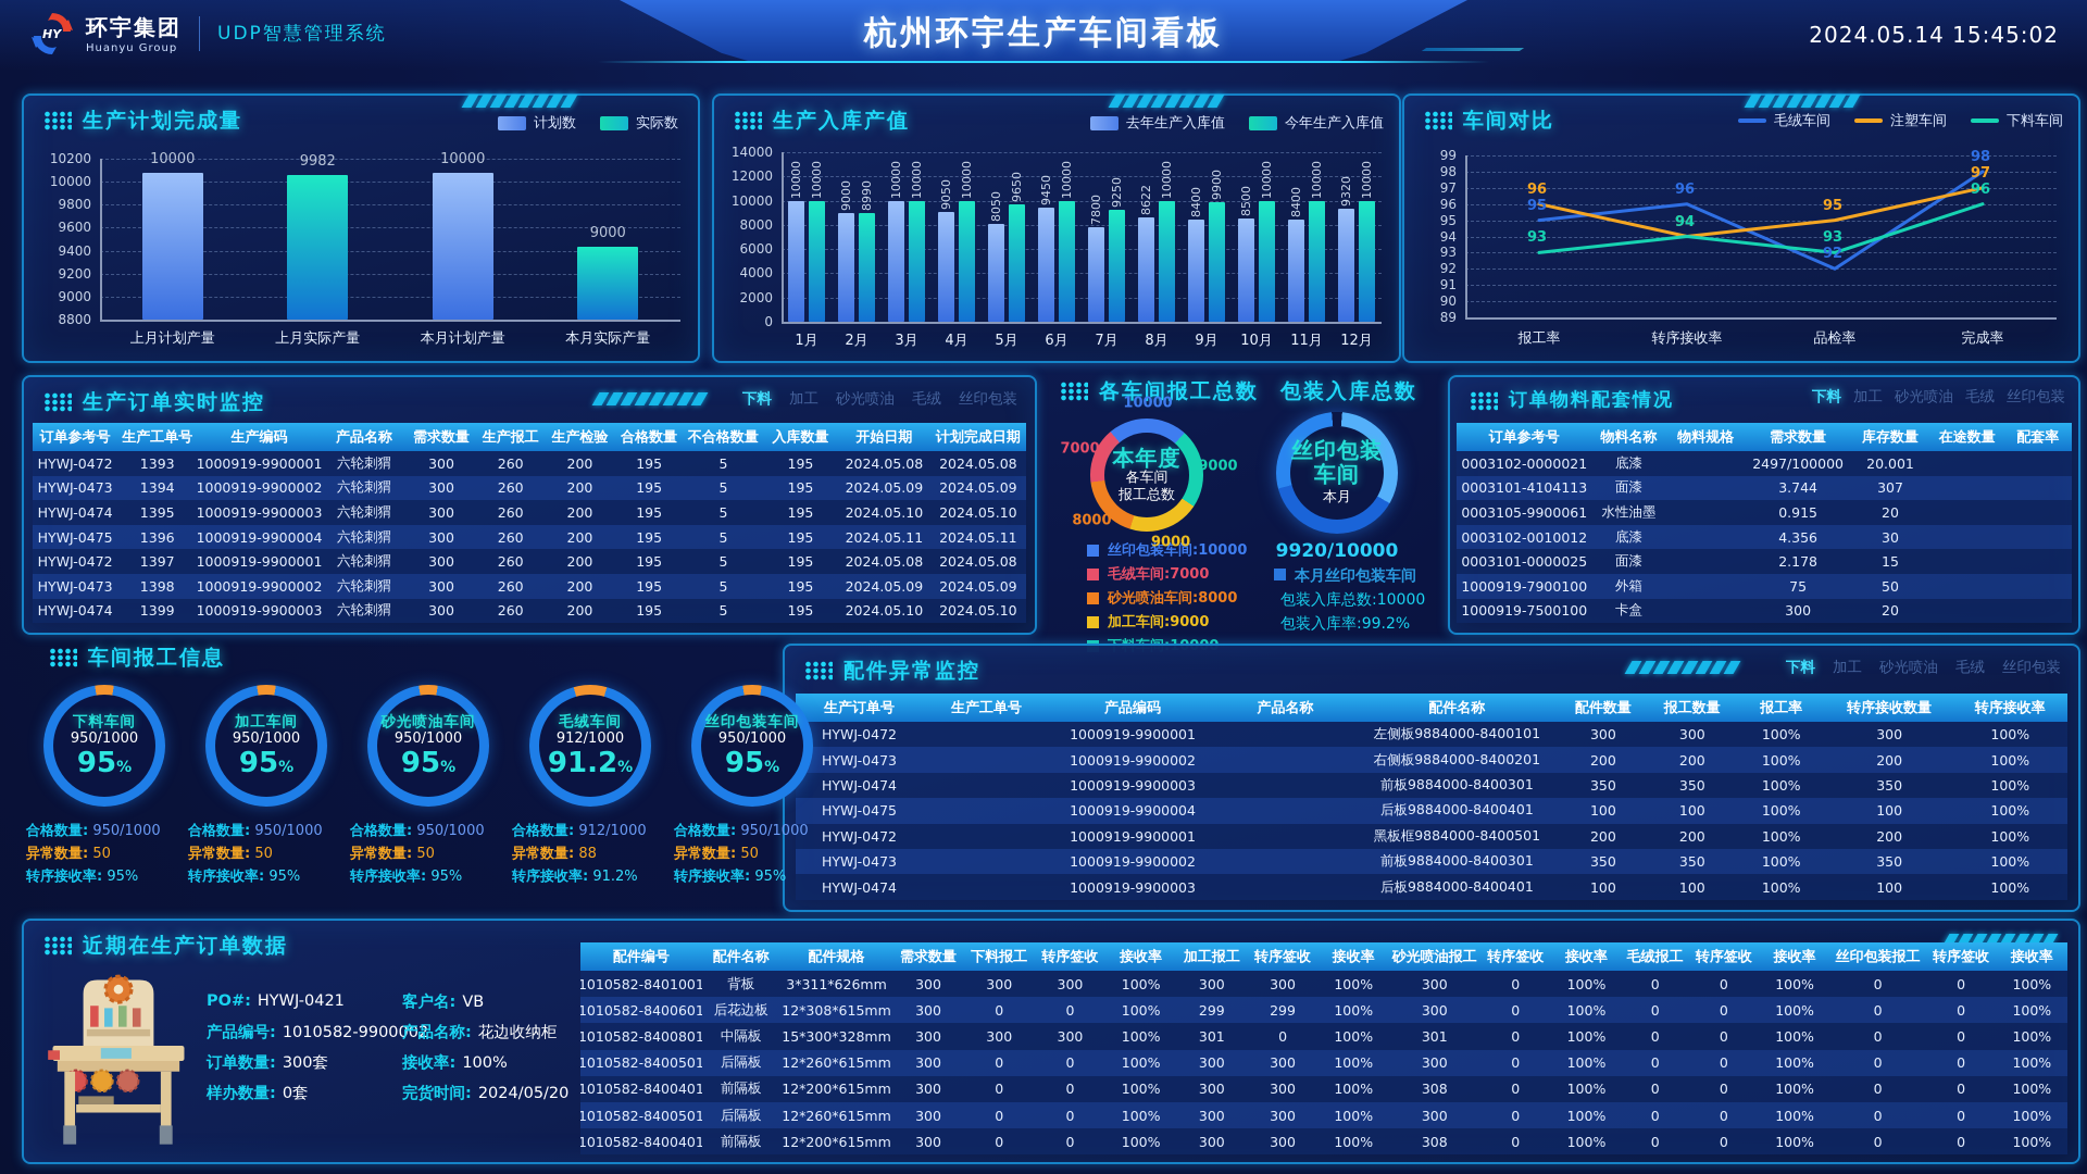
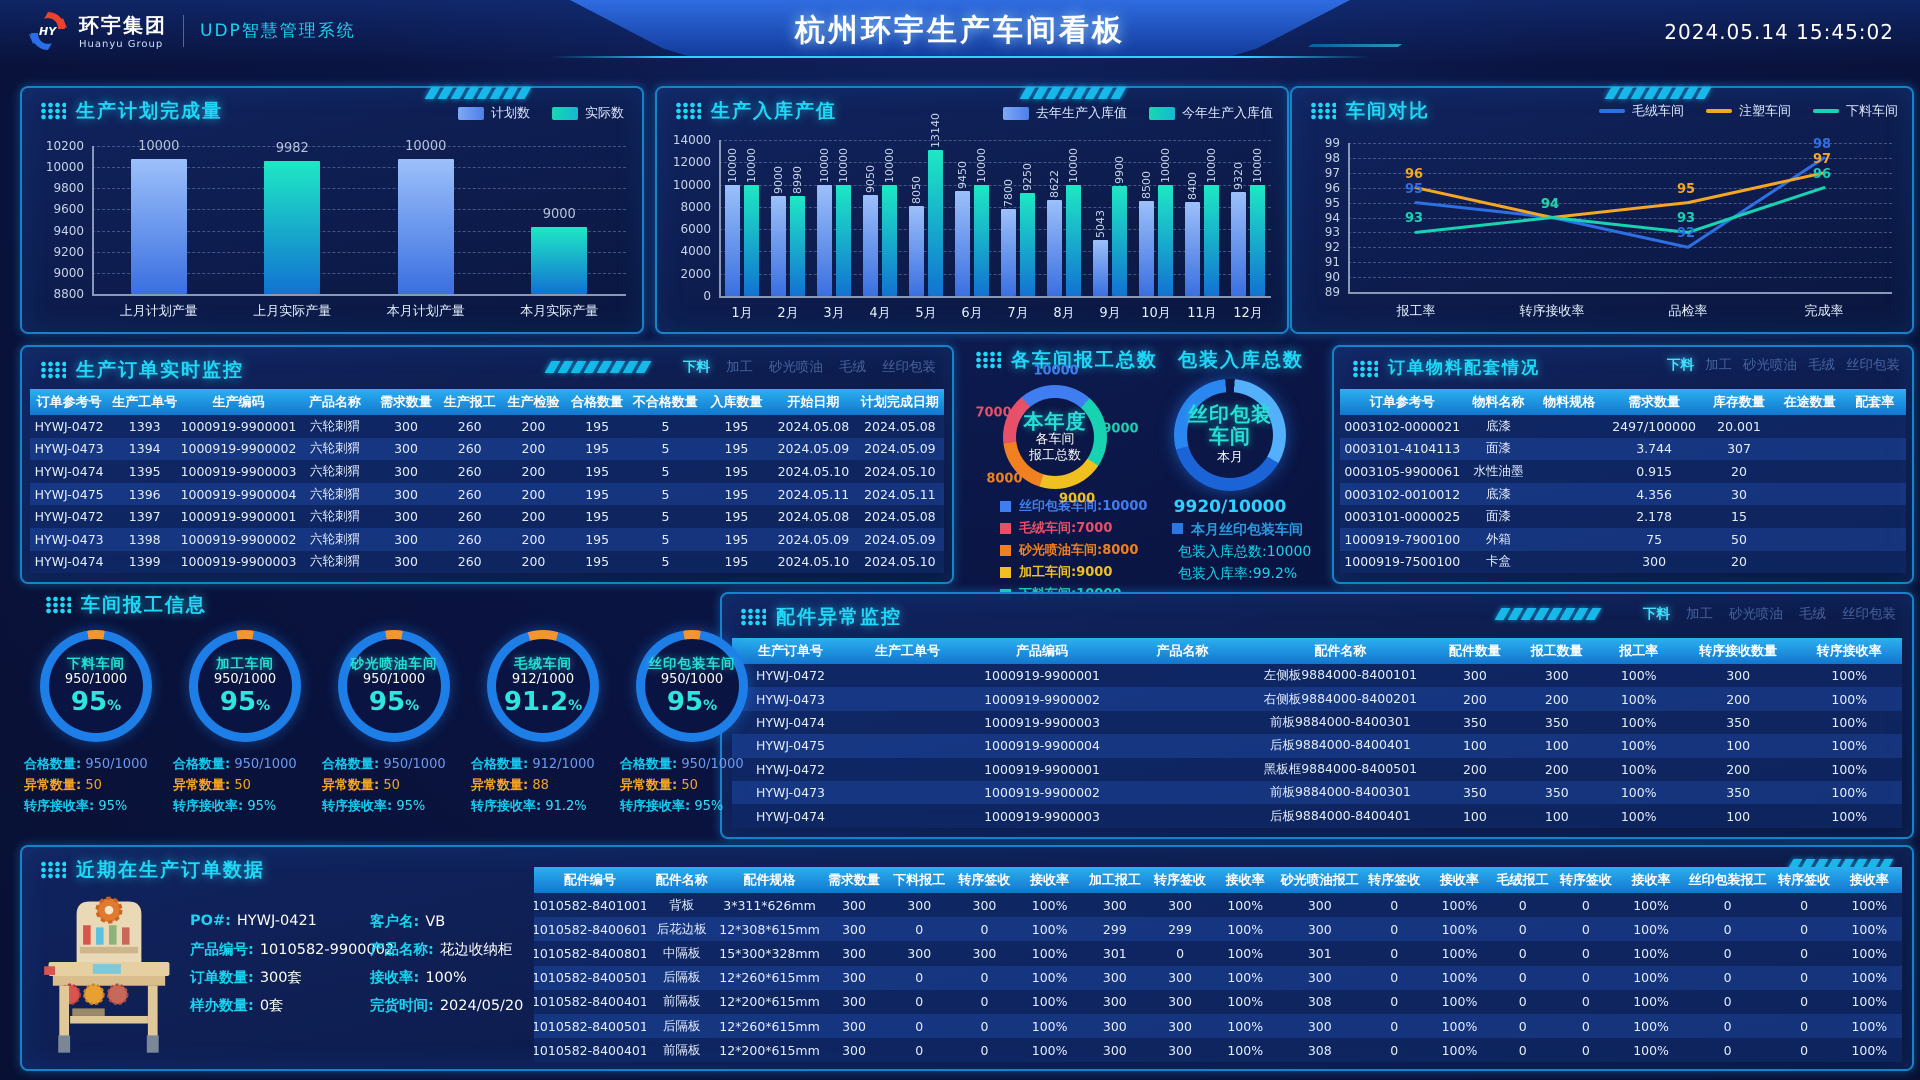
生产入库产值/今年生产入库值/5月: 9650 -> 13140
生产入库产值/去年生产入库值/9月: 8400 -> 5043
车间对比/毛绒车间/转序接收率: 96 -> 94
